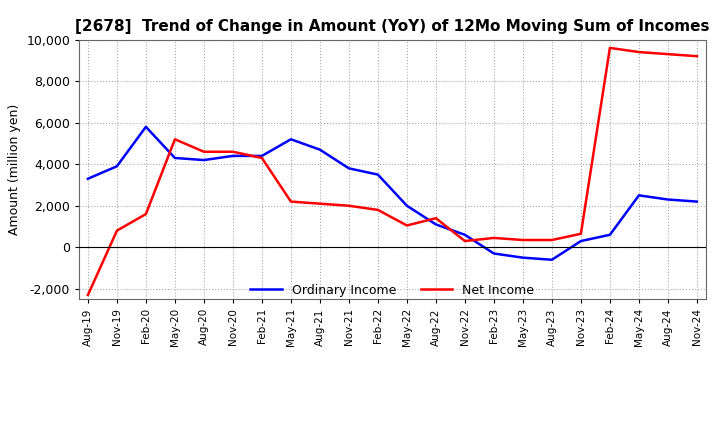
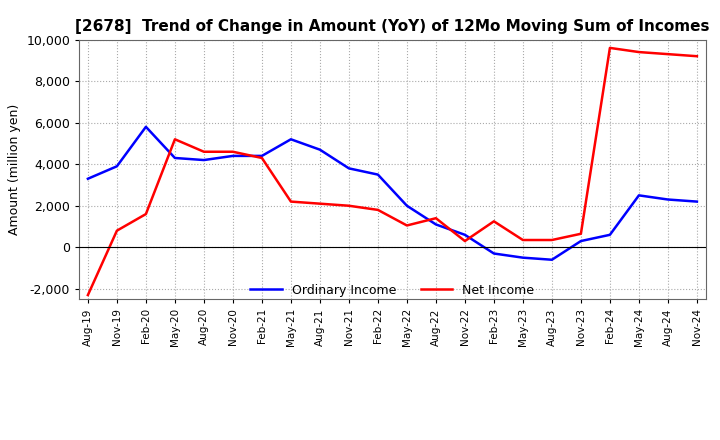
Net Income/Feb-23: 450 -> 1,250
